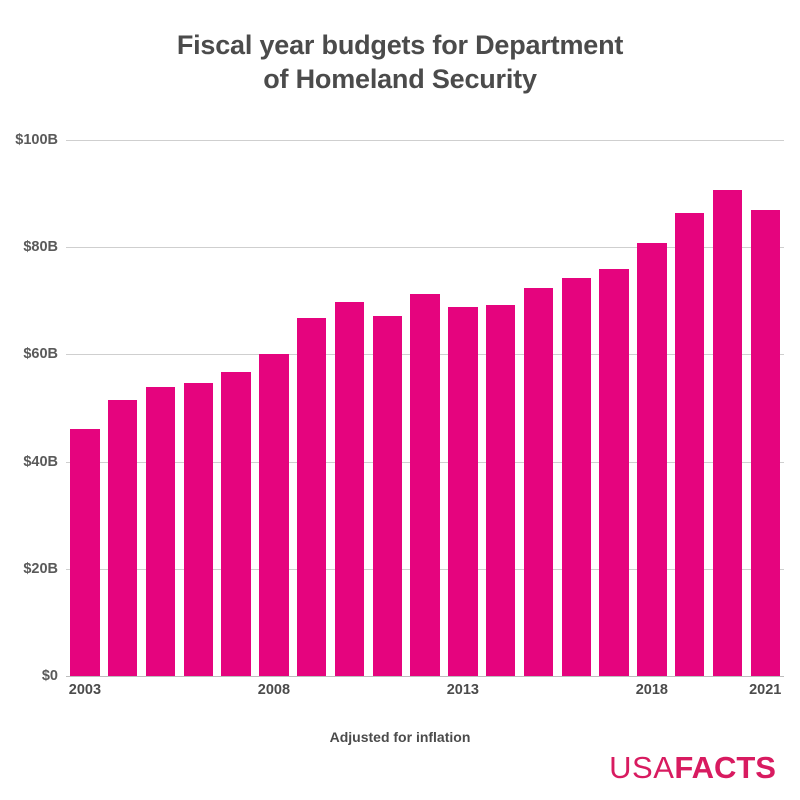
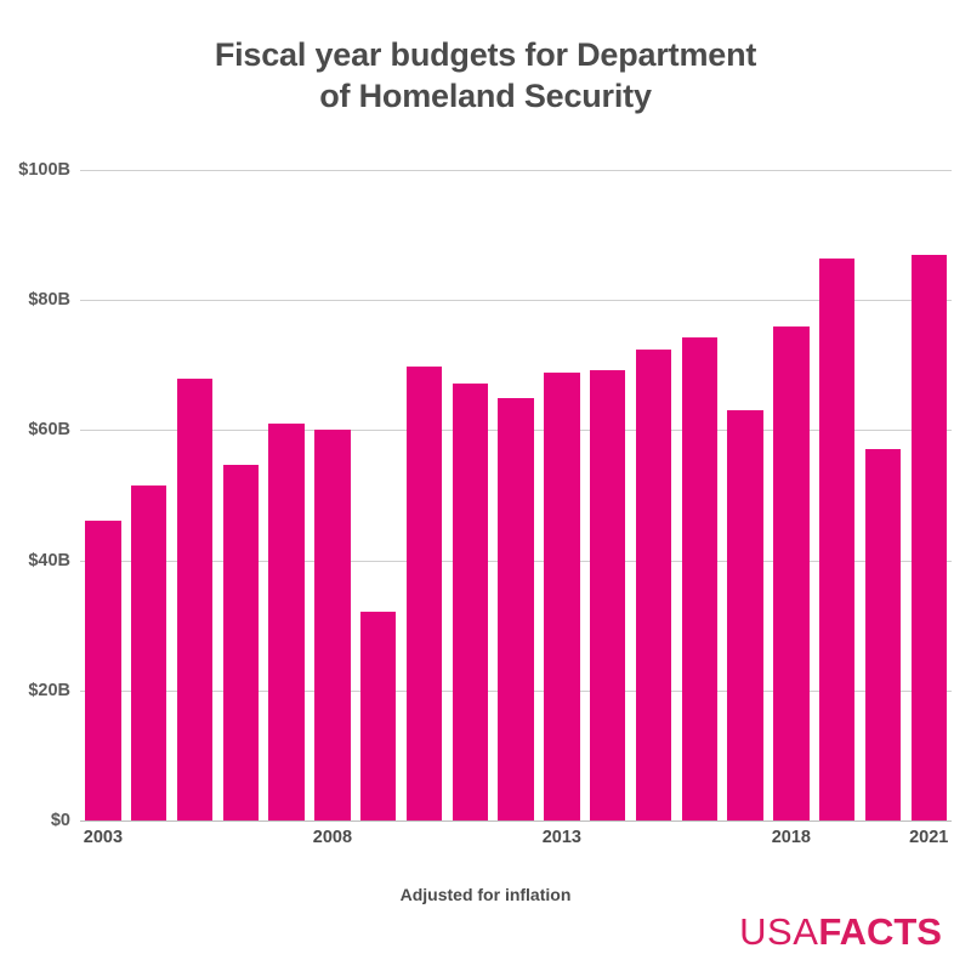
2005: $54B -> $68B
2007: $57B -> $61B
2009: $67B -> $32B
2012: $71B -> $65B
2017: $76B -> $63B
2018: $81B -> $76B
2020: $91B -> $57B
